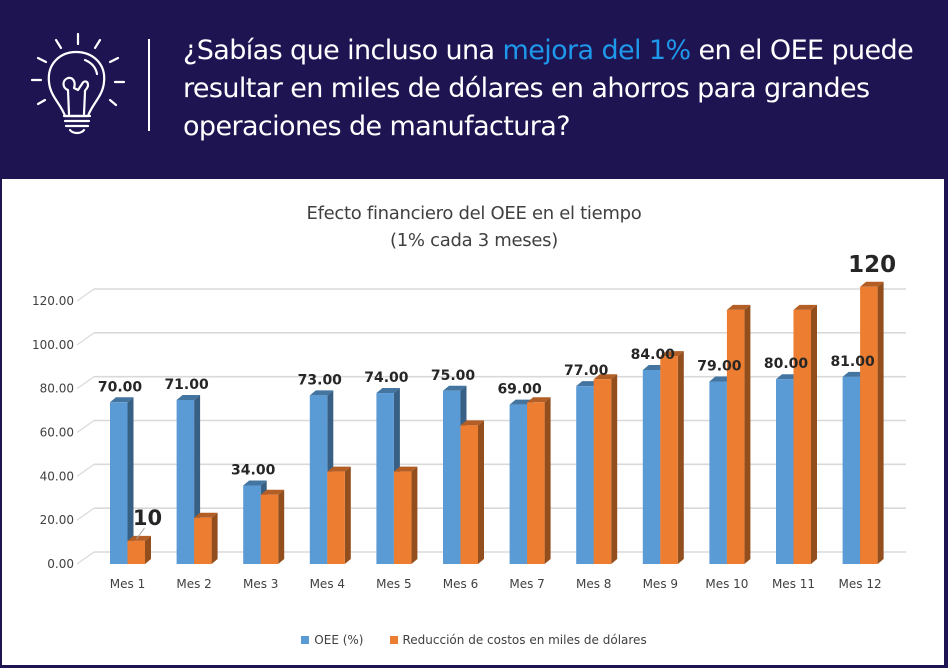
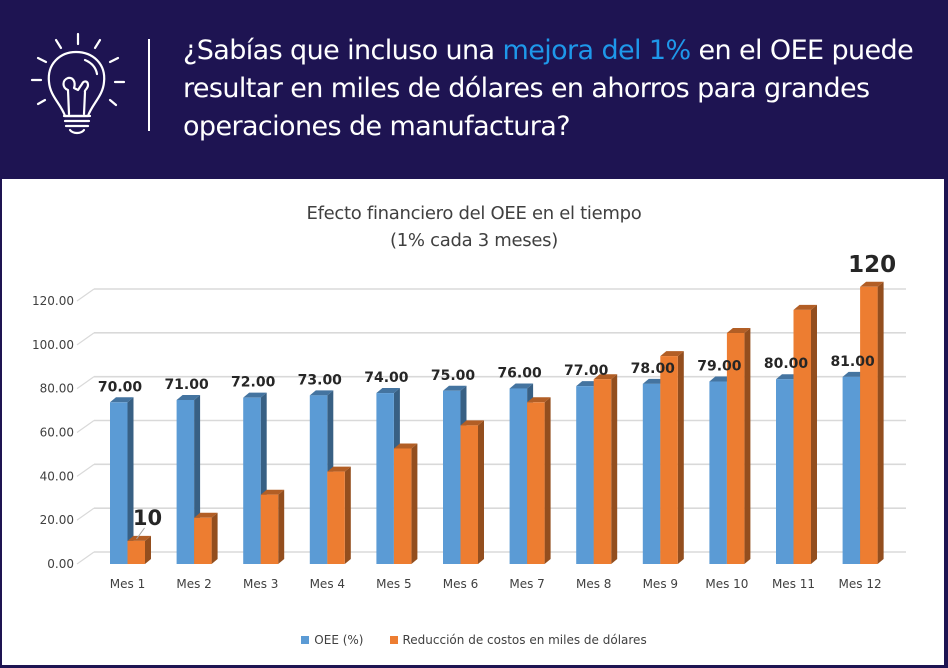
OEE (%)/Mes 3: 34.00 -> 72.00
Reducción de costos en miles de dólares/Mes 5: 40 -> 50
OEE (%)/Mes 7: 69.00 -> 76.00
OEE (%)/Mes 9: 84.00 -> 78.00
Reducción de costos en miles de dólares/Mes 10: 110 -> 100
